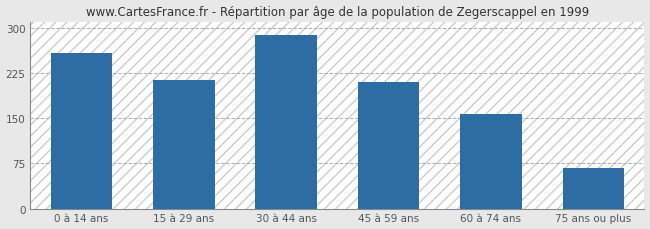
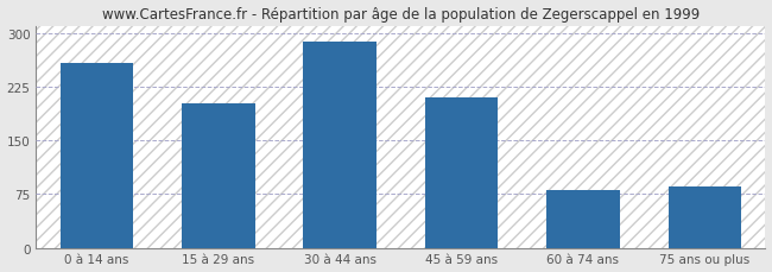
15 à 29 ans: 213 -> 202
60 à 74 ans: 157 -> 80
75 ans ou plus: 68 -> 86
